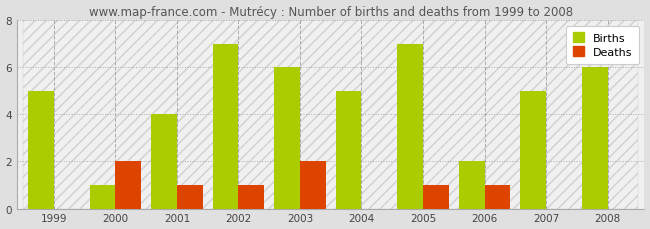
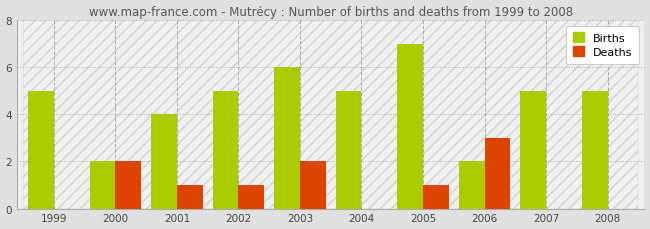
Births/2000: 1 -> 2
Births/2002: 7 -> 5
Deaths/2006: 1 -> 3
Births/2008: 6 -> 5
